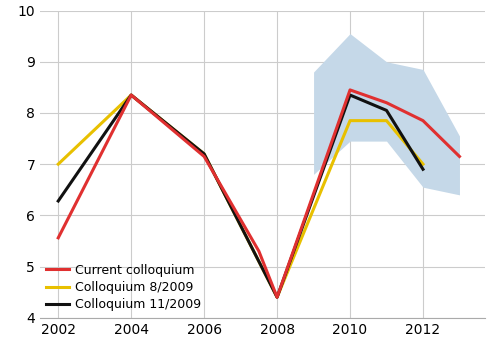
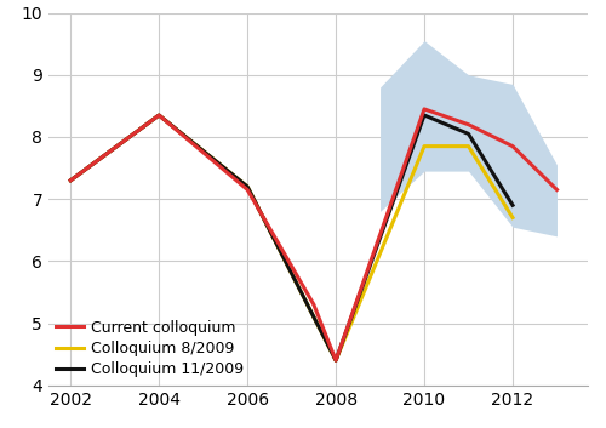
Current colloquium/2002: 5.56 -> 7.30
Colloquium 8/2009/2002: 7.00 -> 7.30
Colloquium 11/2009/2002: 6.28 -> 7.30
Colloquium 8/2009/2012: 7.00 -> 6.70
